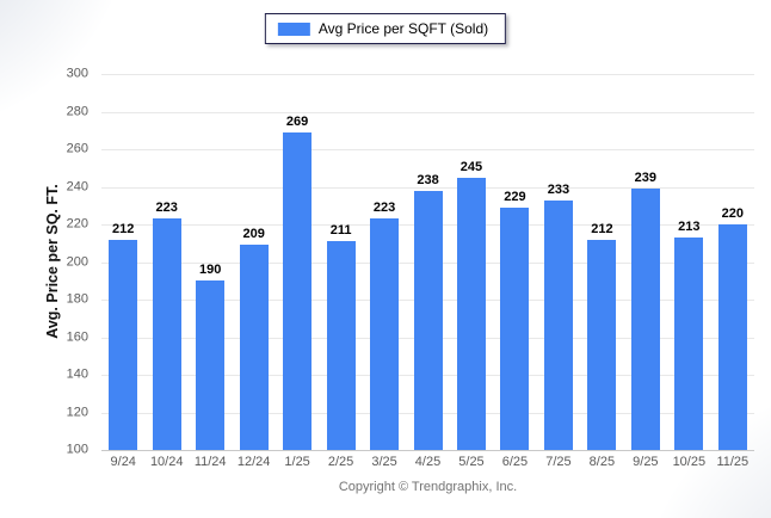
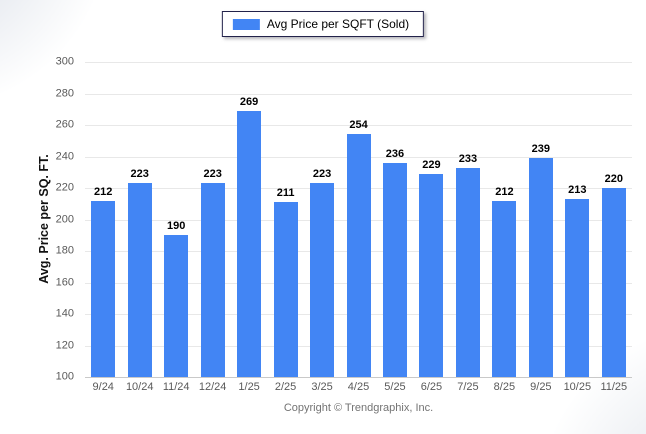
12/24: 209 -> 223
4/25: 238 -> 254
5/25: 245 -> 236
